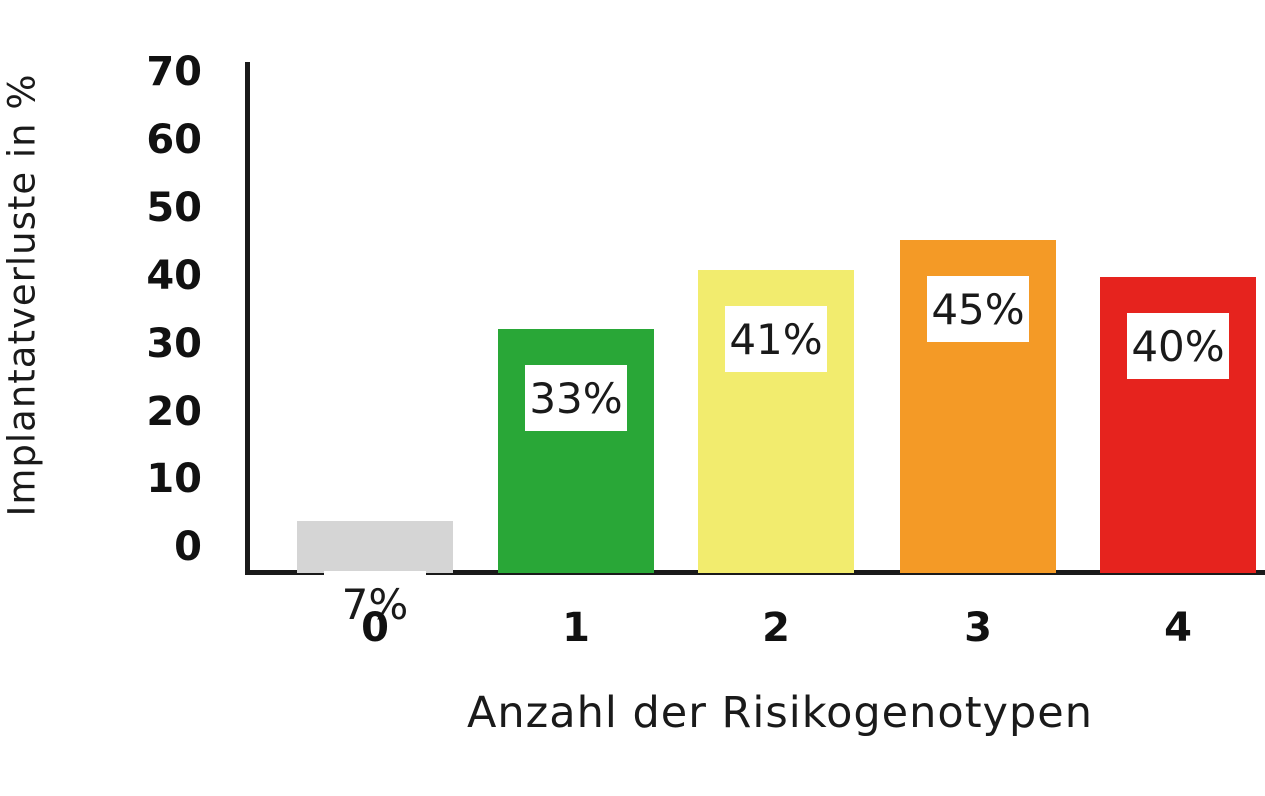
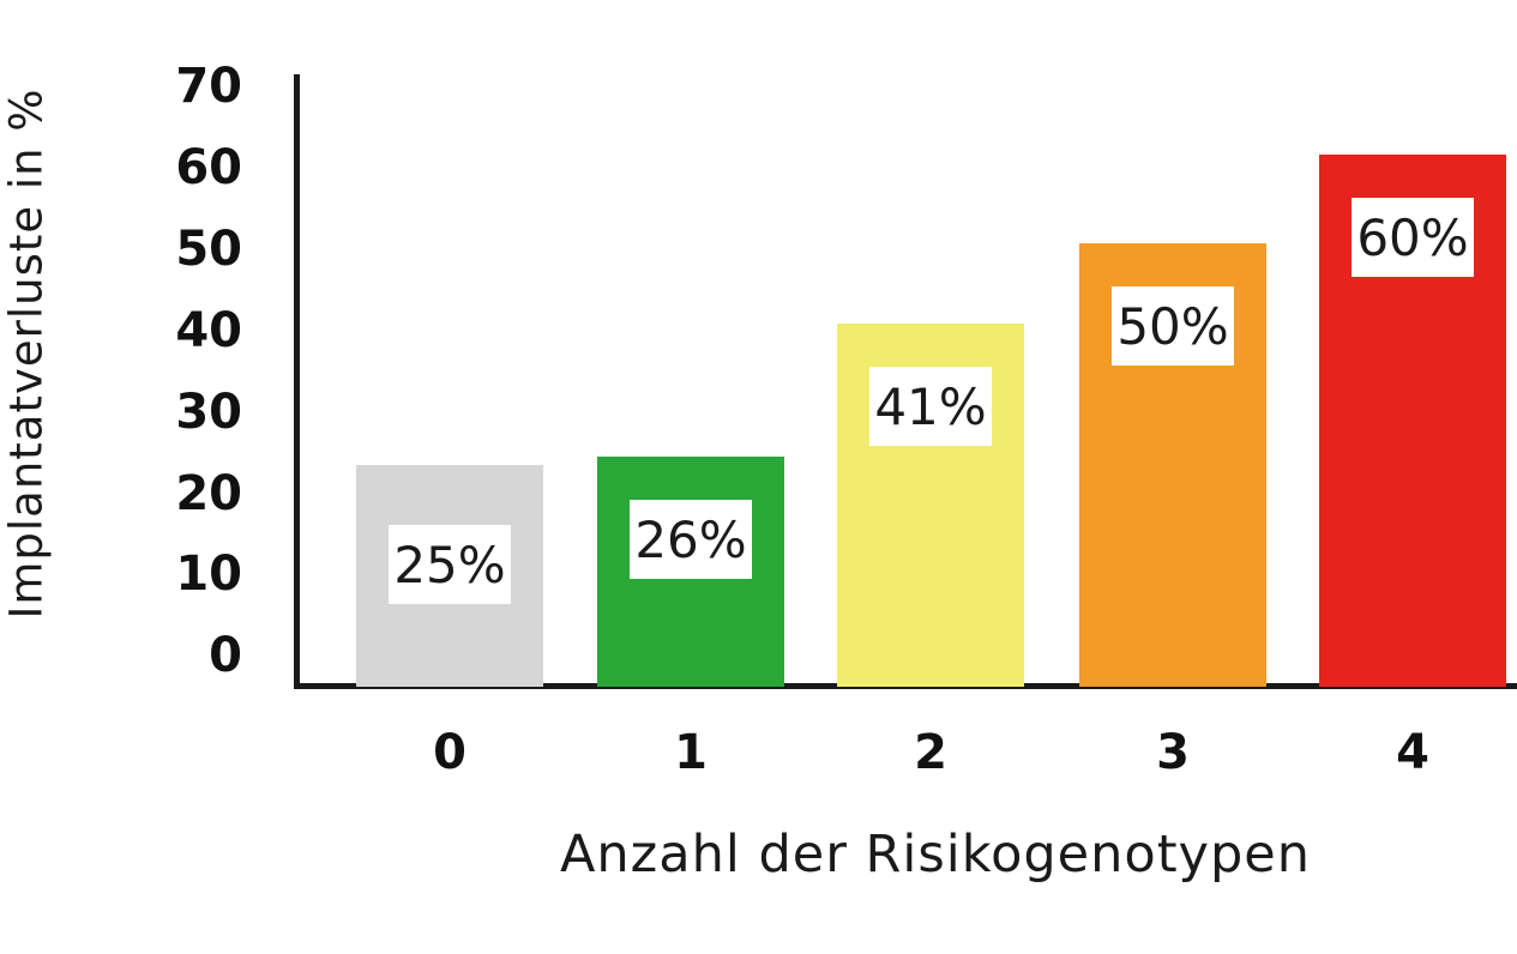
0: 7% -> 25%
1: 33% -> 26%
3: 45% -> 50%
4: 40% -> 60%
